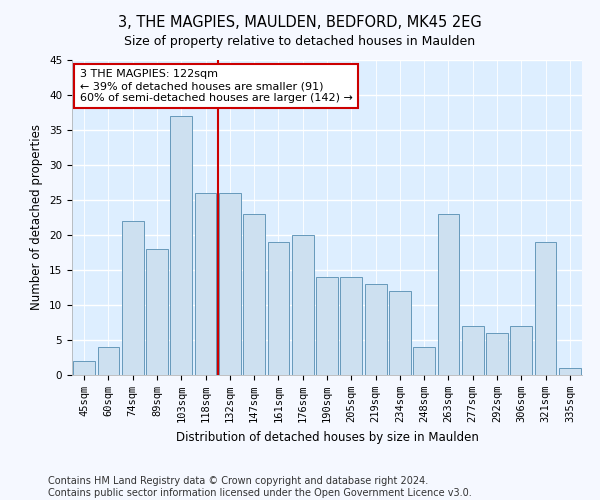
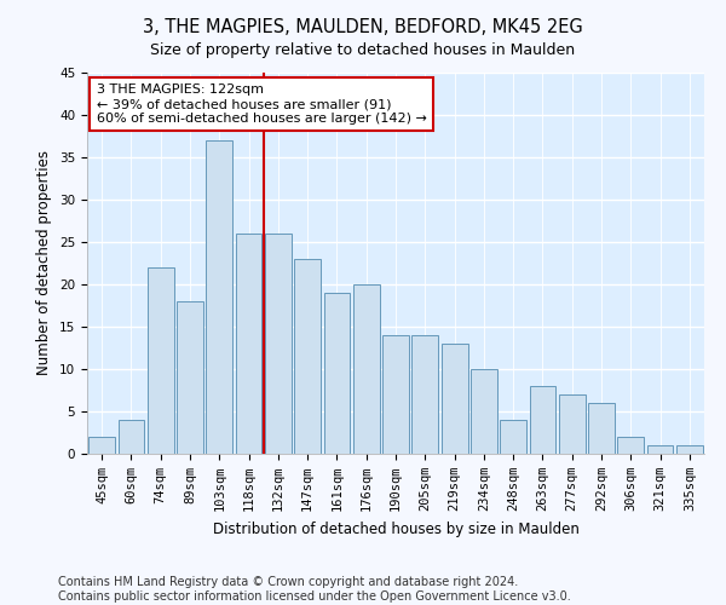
234sqm: 12 -> 10
263sqm: 23 -> 8
306sqm: 7 -> 2
321sqm: 19 -> 1
